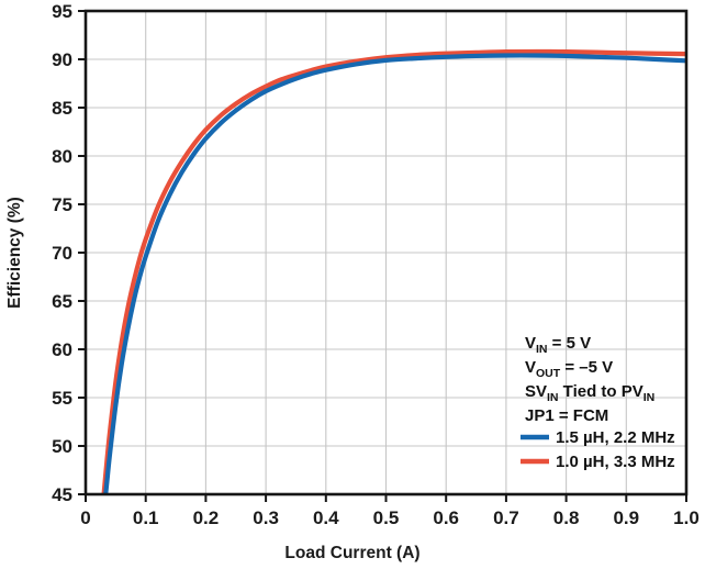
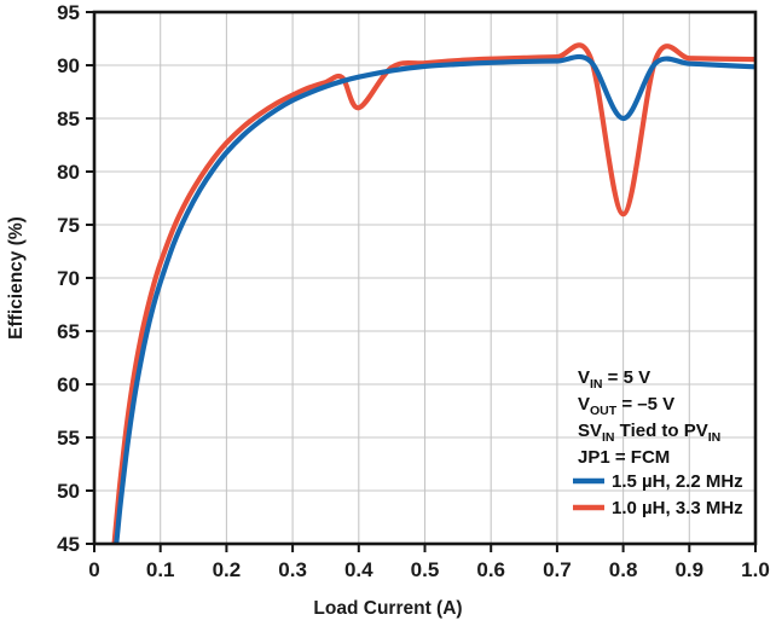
1.0 µH, 3.3 MHz/0.4: 89 -> 86
1.5 µH, 2.2 MHz/0.8: 90 -> 85
1.0 µH, 3.3 MHz/0.8: 91 -> 76
